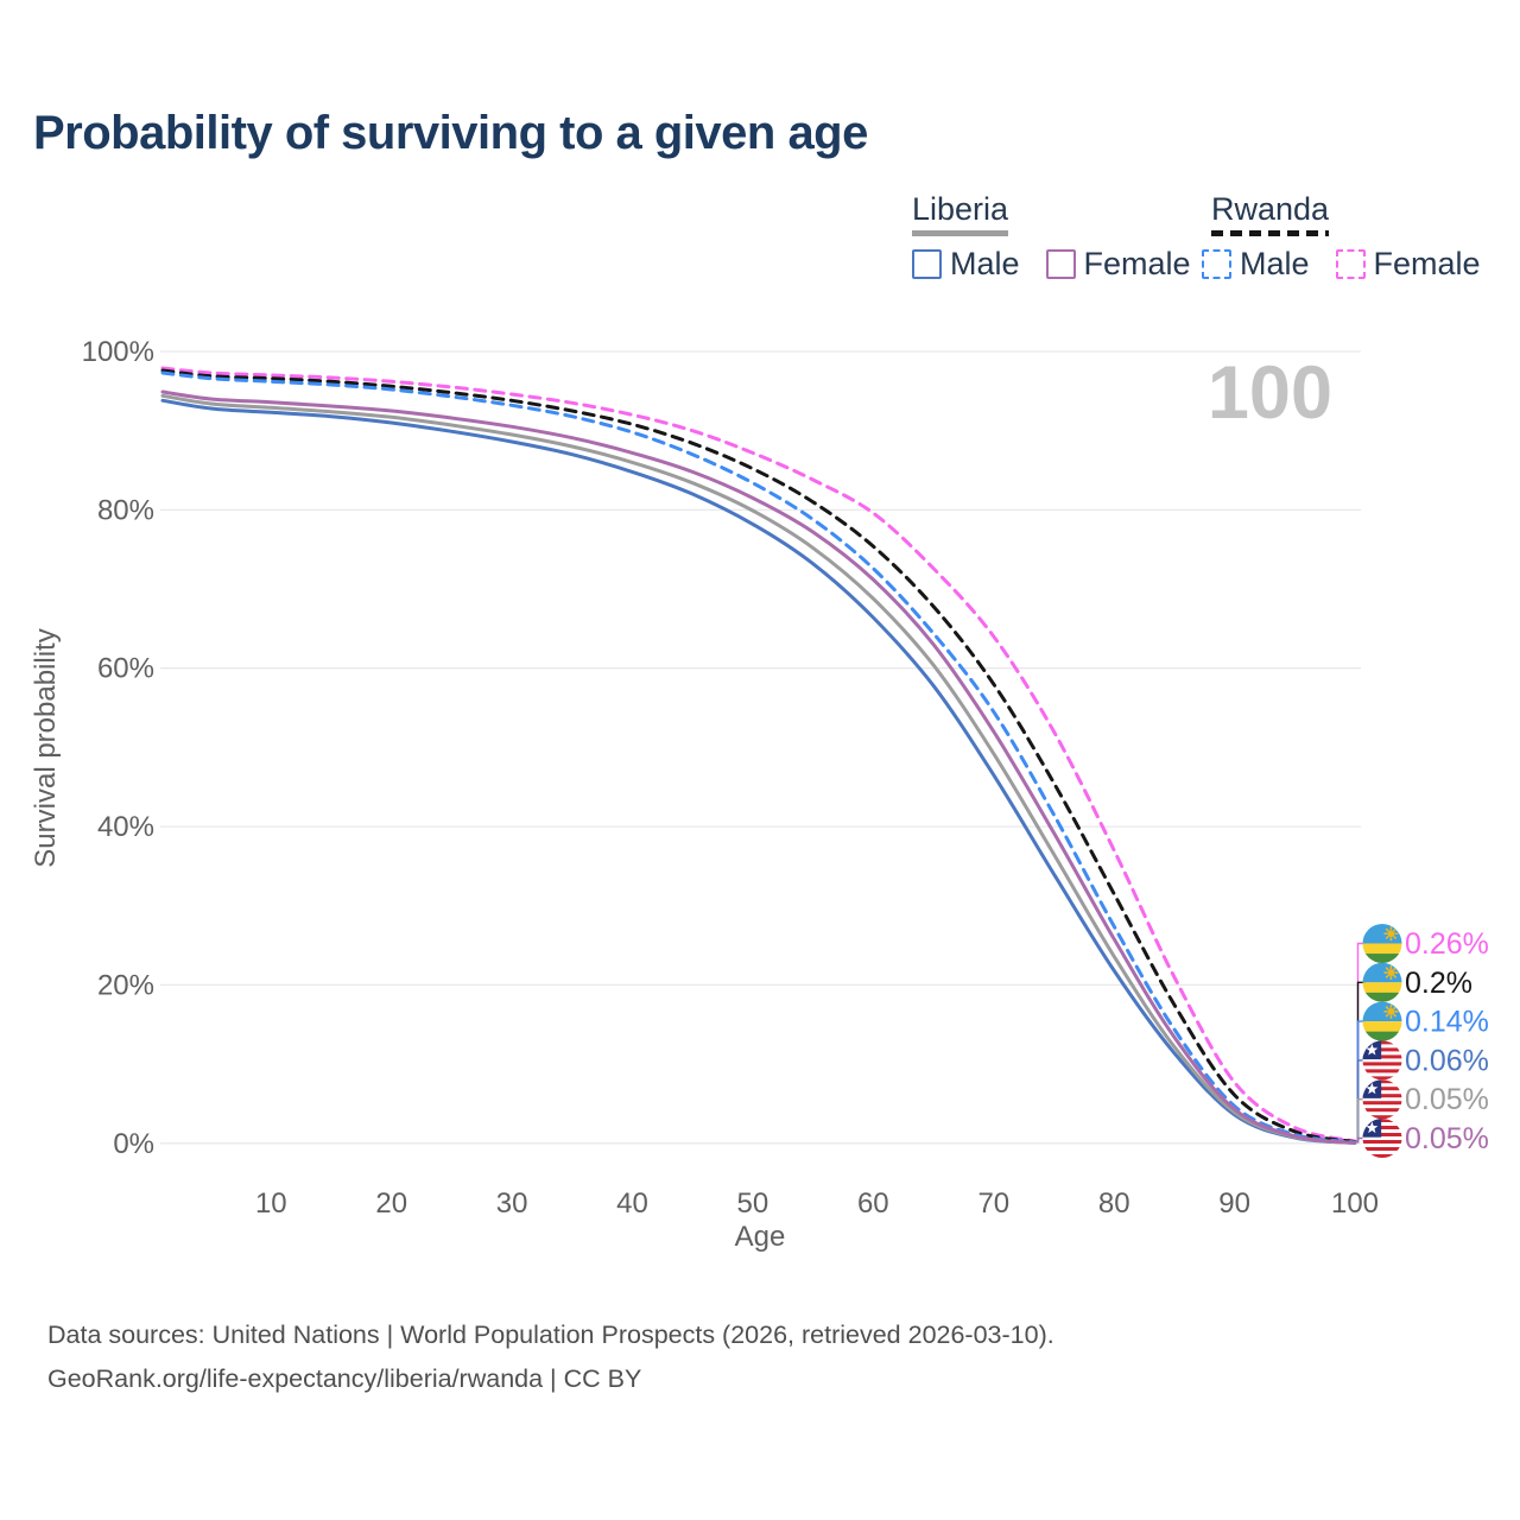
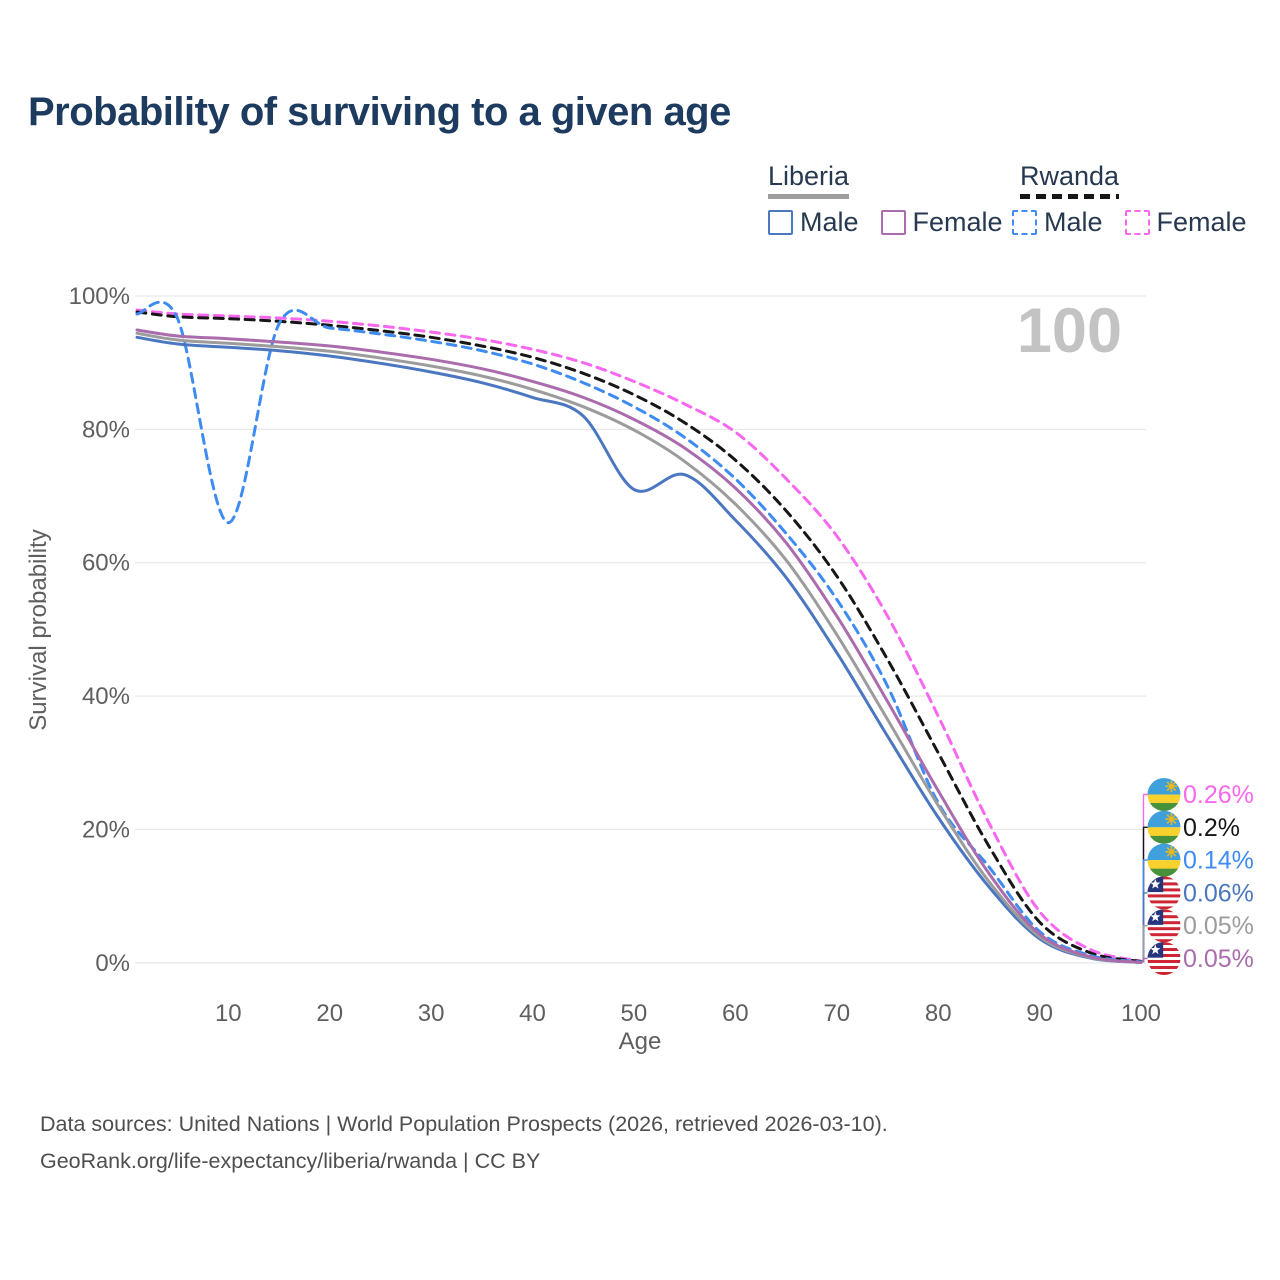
Rwanda Male/10: 96% -> 66%
Liberia Male/50: 78% -> 71%
Rwanda Male/80: 27% -> 24%
